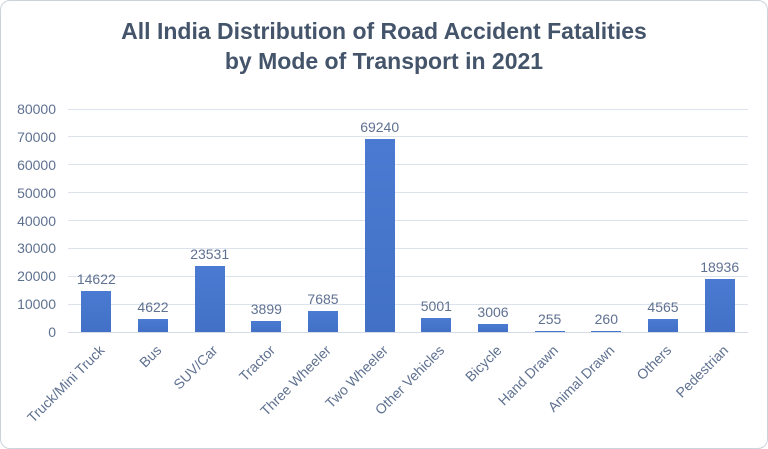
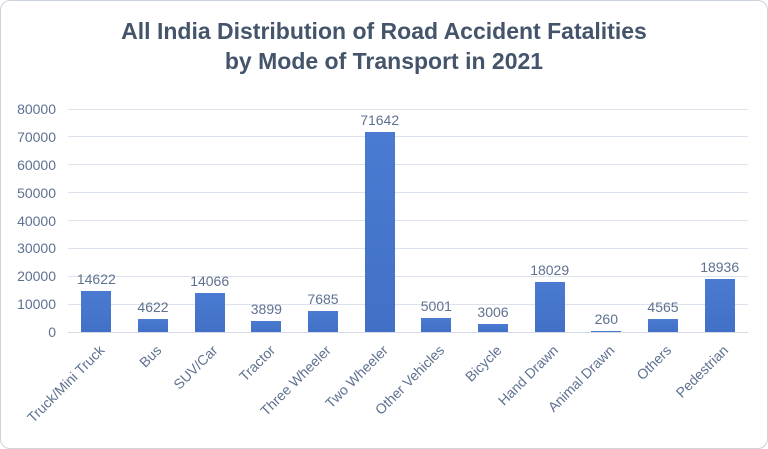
SUV/Car: 23531 -> 14066
Two Wheeler: 69240 -> 71642
Hand Drawn: 255 -> 18029
